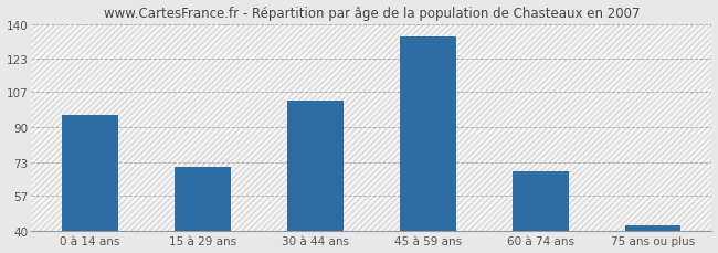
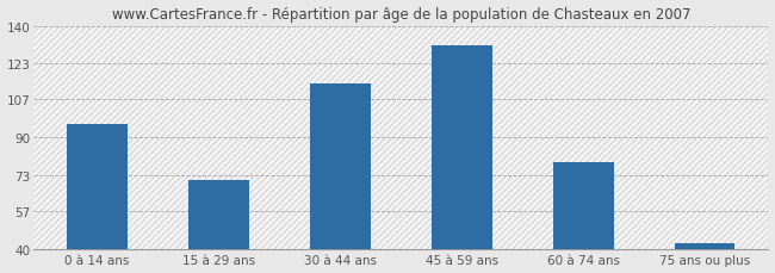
30 à 44 ans: 103 -> 114
45 à 59 ans: 134 -> 131
60 à 74 ans: 69 -> 79
